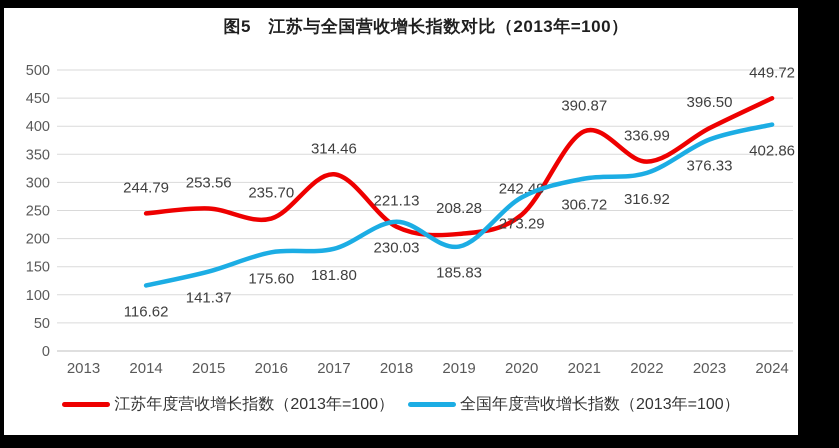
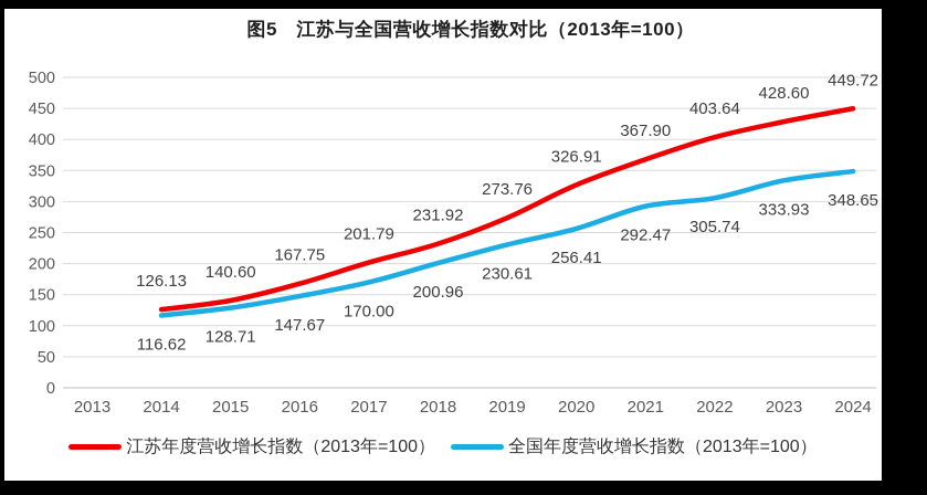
江苏年度营收增长指数（2013年=100）/2014: 244.79 -> 126.13
江苏年度营收增长指数（2013年=100）/2015: 253.56 -> 140.60
全国年度营收增长指数（2013年=100）/2015: 141.37 -> 128.71
江苏年度营收增长指数（2013年=100）/2016: 235.70 -> 167.75
全国年度营收增长指数（2013年=100）/2016: 175.60 -> 147.67
江苏年度营收增长指数（2013年=100）/2017: 314.46 -> 201.79
全国年度营收增长指数（2013年=100）/2017: 181.80 -> 170.00
江苏年度营收增长指数（2013年=100）/2018: 221.13 -> 231.92
全国年度营收增长指数（2013年=100）/2018: 230.03 -> 200.96
江苏年度营收增长指数（2013年=100）/2019: 208.28 -> 273.76
全国年度营收增长指数（2013年=100）/2019: 185.83 -> 230.61
江苏年度营收增长指数（2013年=100）/2020: 242.49 -> 326.91
全国年度营收增长指数（2013年=100）/2020: 273.29 -> 256.41
江苏年度营收增长指数（2013年=100）/2021: 390.87 -> 367.90
全国年度营收增长指数（2013年=100）/2021: 306.72 -> 292.47
江苏年度营收增长指数（2013年=100）/2022: 336.99 -> 403.64
全国年度营收增长指数（2013年=100）/2022: 316.92 -> 305.74
江苏年度营收增长指数（2013年=100）/2023: 396.50 -> 428.60
全国年度营收增长指数（2013年=100）/2023: 376.33 -> 333.93
全国年度营收增长指数（2013年=100）/2024: 402.86 -> 348.65
